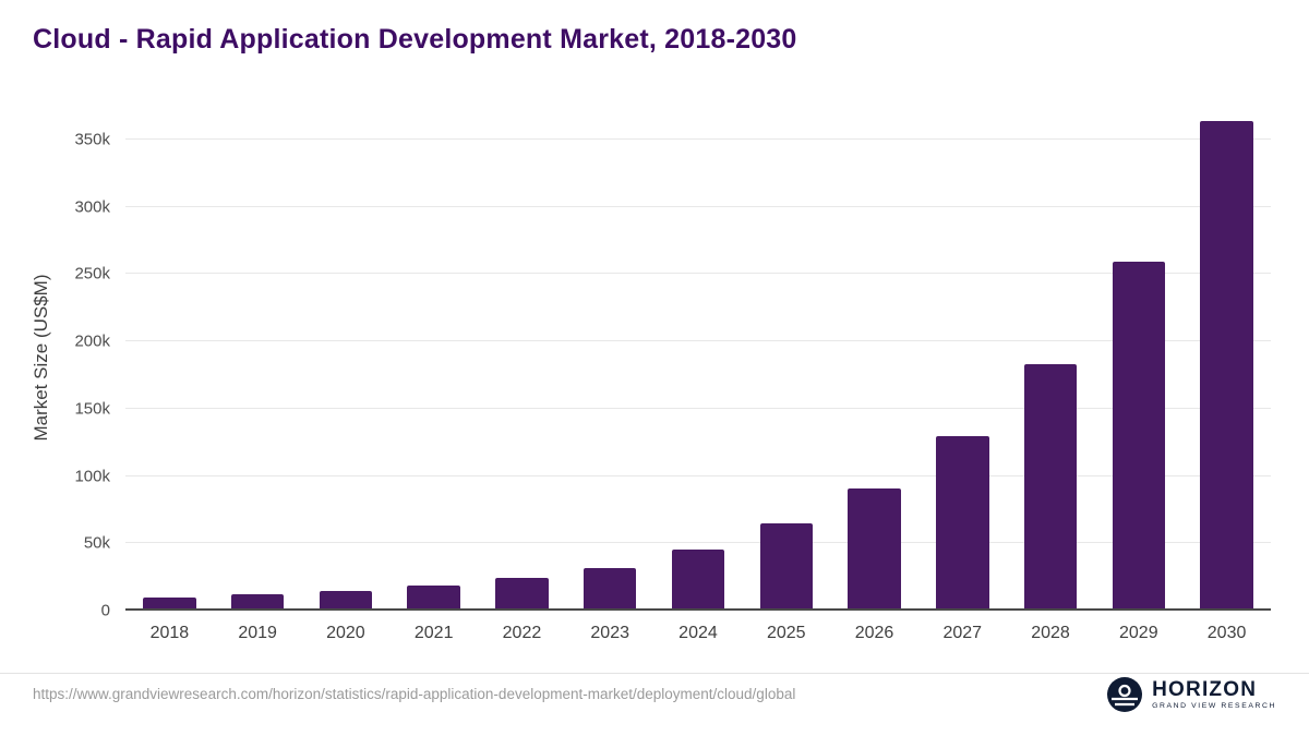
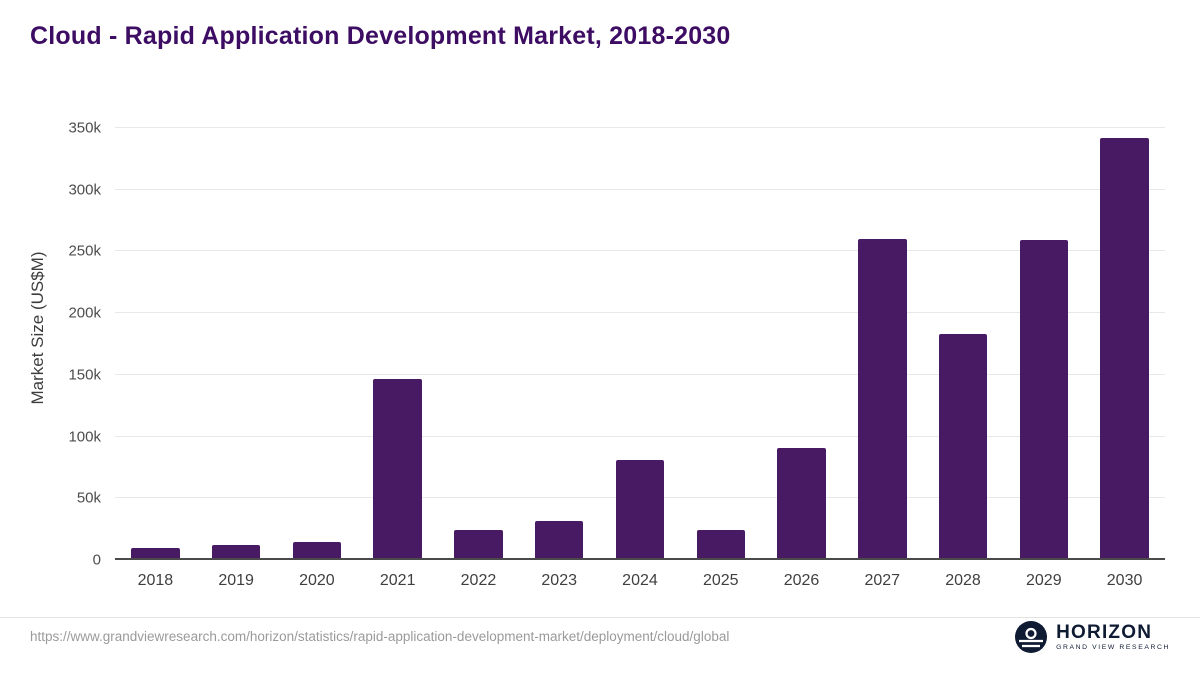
2021: 19k -> 147k
2024: 46k -> 81k
2025: 64k -> 24k
2027: 130k -> 260k
2030: 364k -> 342k
